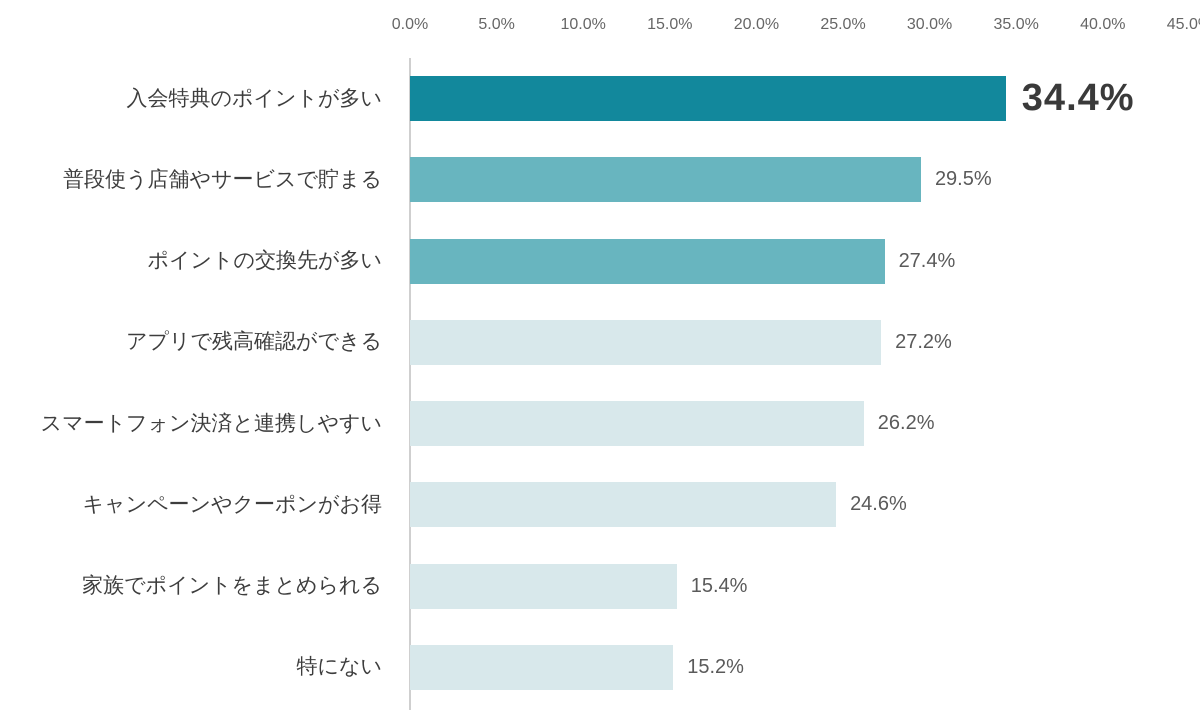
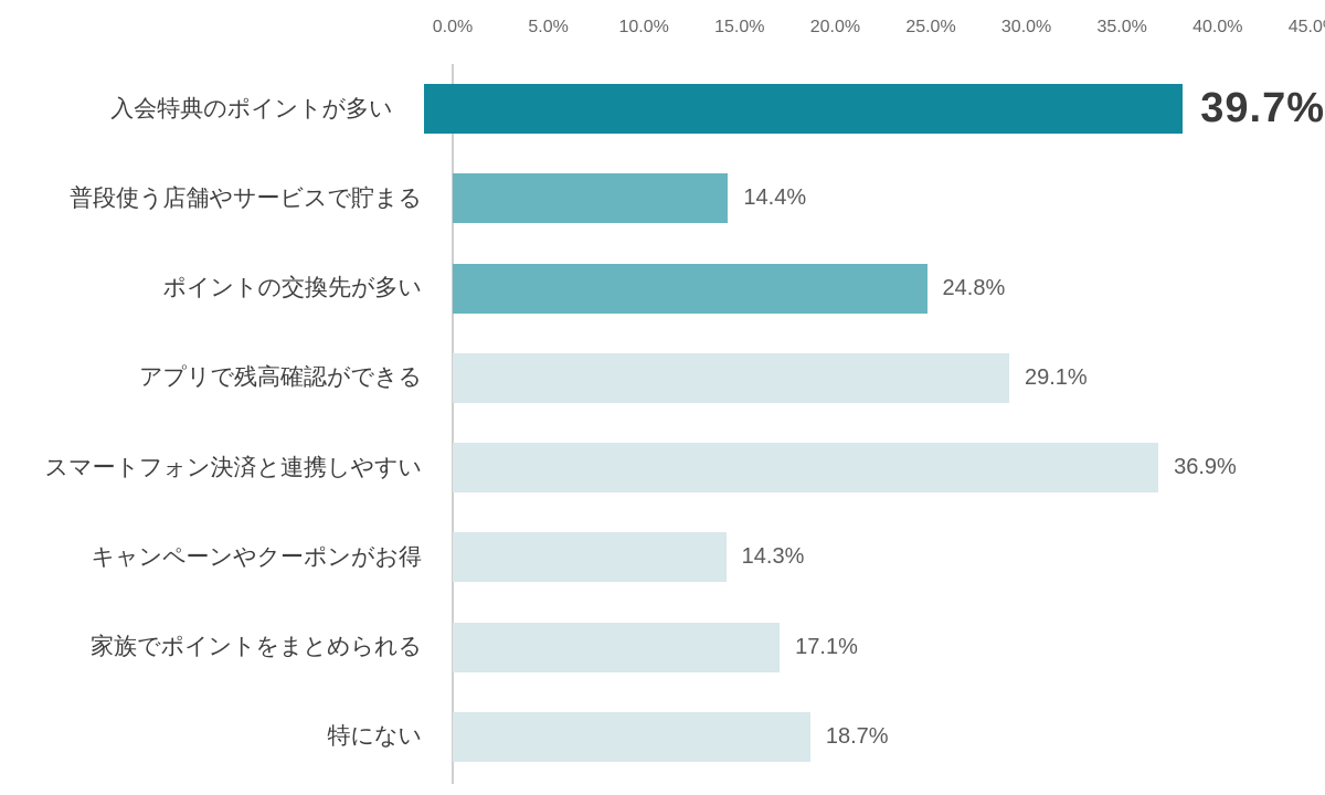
入会特典のポイントが多い: 34.4% -> 39.7%
普段使う店舗やサービスで貯まる: 29.5% -> 14.4%
ポイントの交換先が多い: 27.4% -> 24.8%
アプリで残高確認ができる: 27.2% -> 29.1%
スマートフォン決済と連携しやすい: 26.2% -> 36.9%
キャンペーンやクーポンがお得: 24.6% -> 14.3%
家族でポイントをまとめられる: 15.4% -> 17.1%
特にない: 15.2% -> 18.7%
